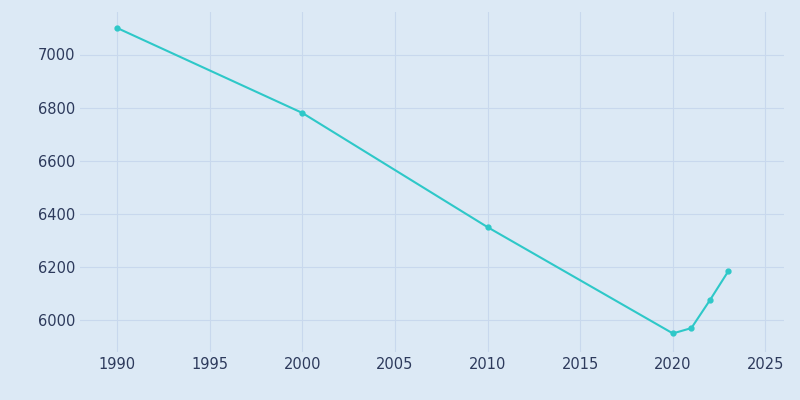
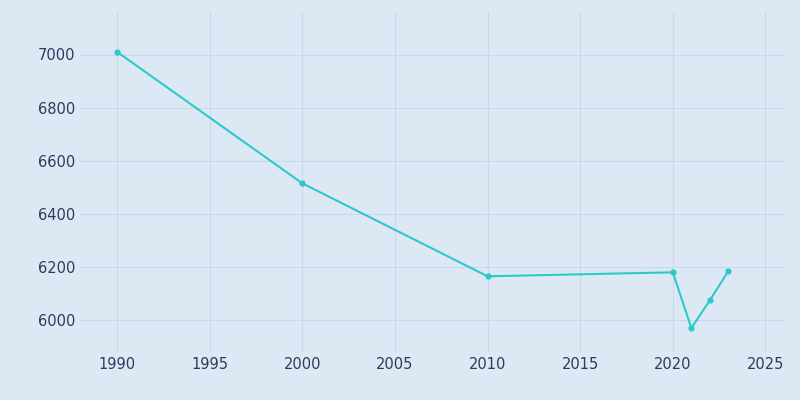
1990: 7100 -> 7010
2000: 6780 -> 6515
2010: 6350 -> 6165
2020: 5950 -> 6180
